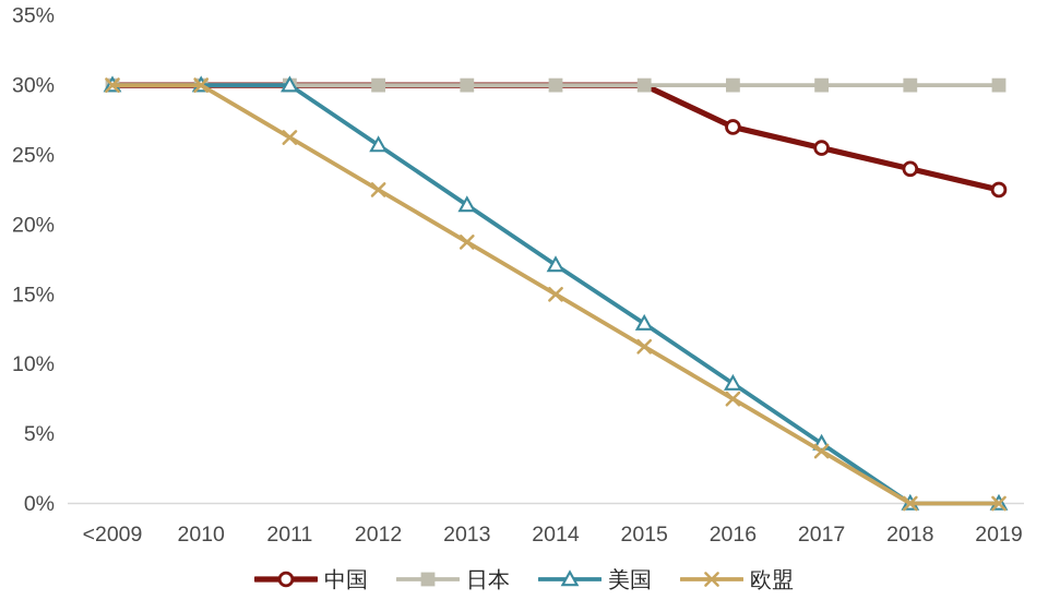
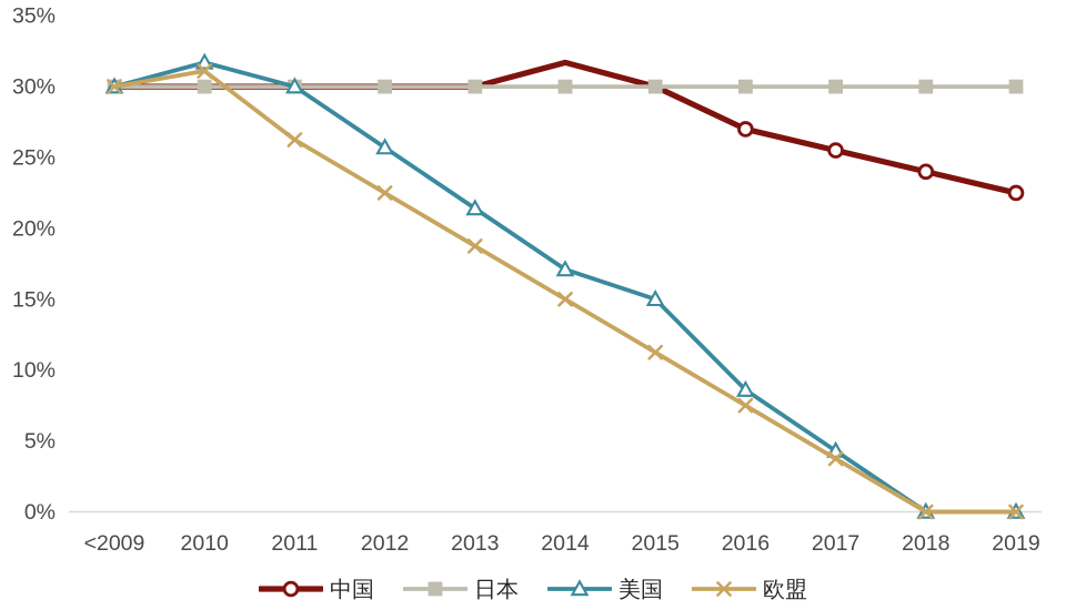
美国/2010: 30.0% -> 31.7%
欧盟/2010: 30.0% -> 31.1%
中国/2014: 30.0% -> 31.7%
美国/2015: 12.9% -> 15.0%
